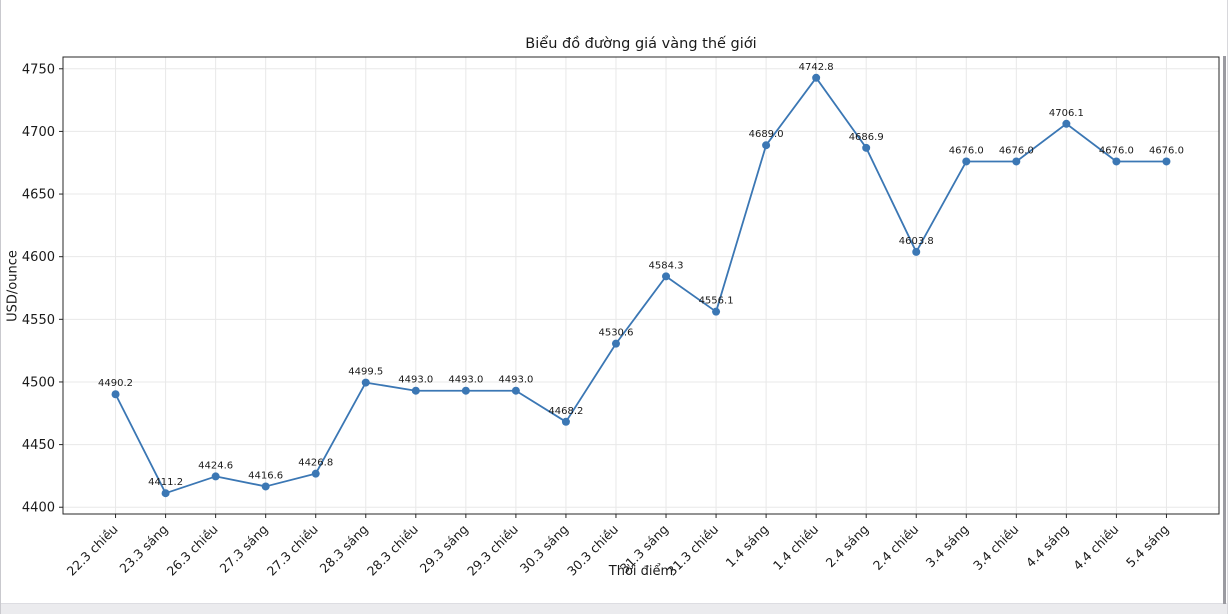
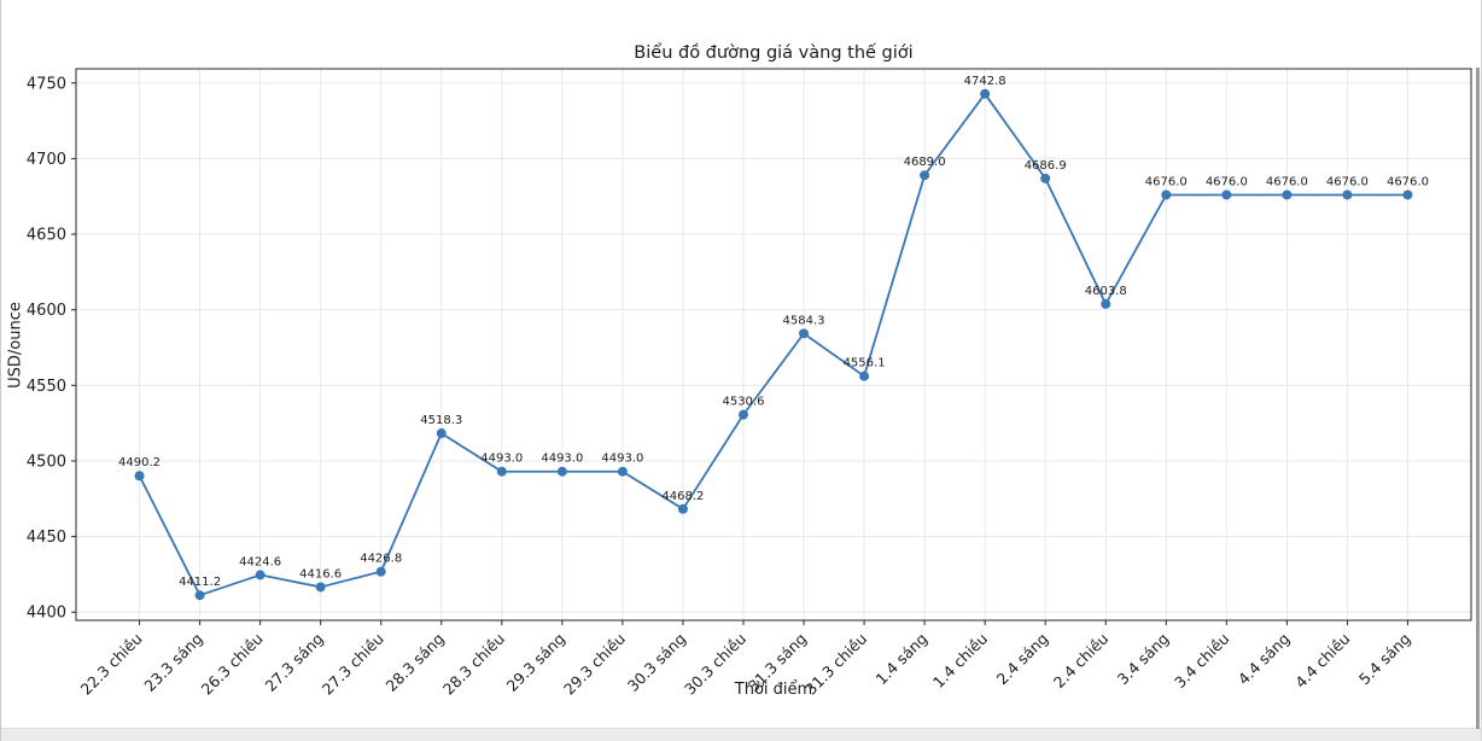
28.3 sáng: 4499.5 -> 4518.3
4.4 sáng: 4706.1 -> 4676.0
